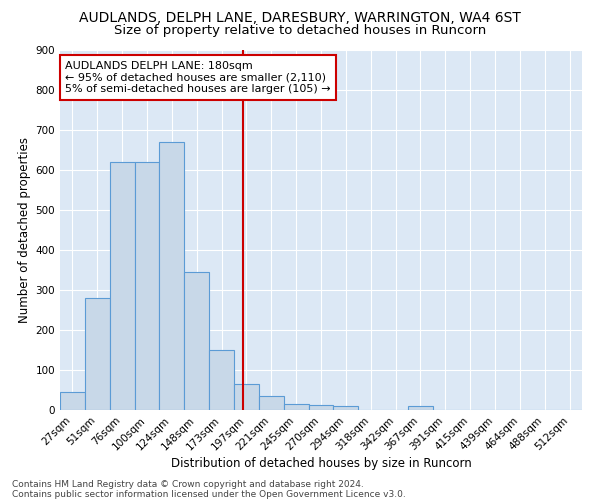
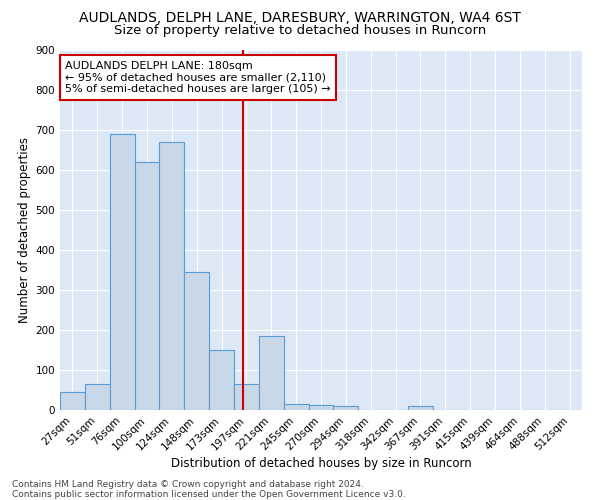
51sqm: 280 -> 65
76sqm: 620 -> 690
221sqm: 35 -> 185
